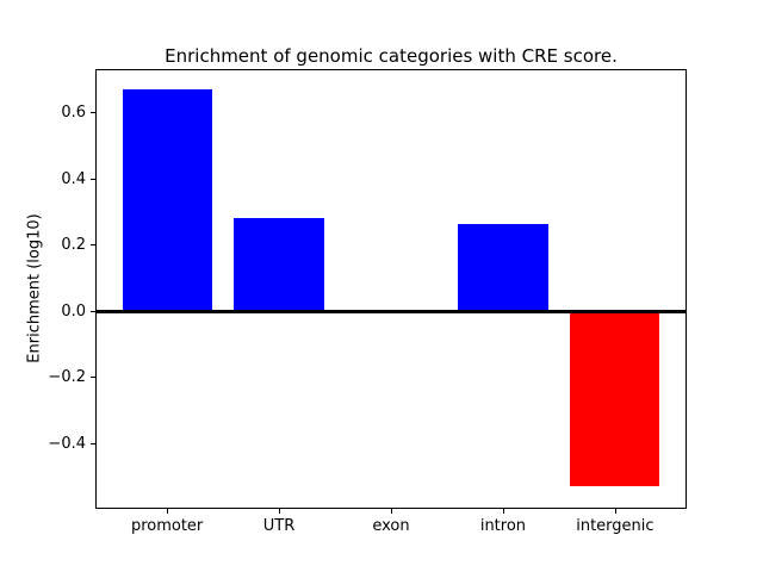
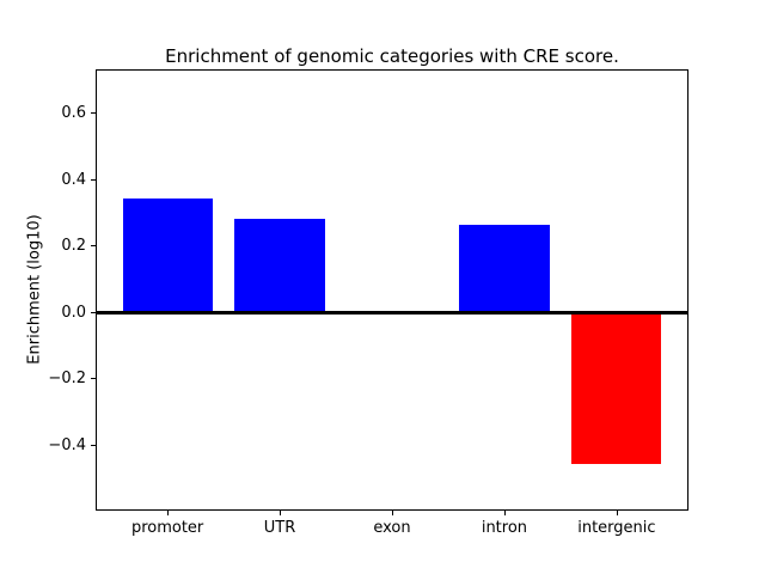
promoter: 0.67 -> 0.34
intergenic: -0.53 -> -0.46
